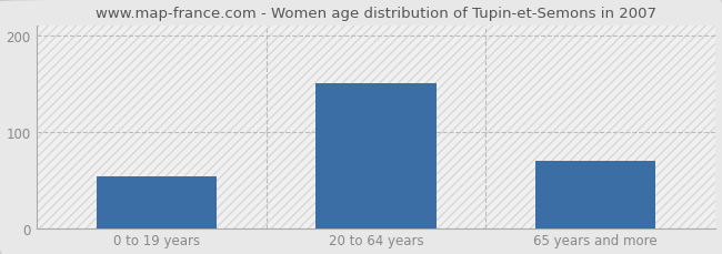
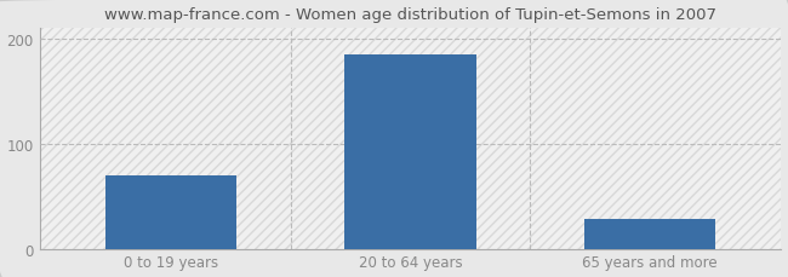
0 to 19 years: 54 -> 70
20 to 64 years: 150 -> 185
65 years and more: 70 -> 28
